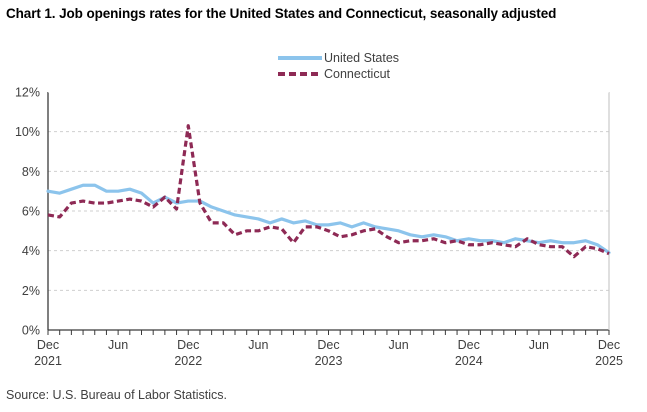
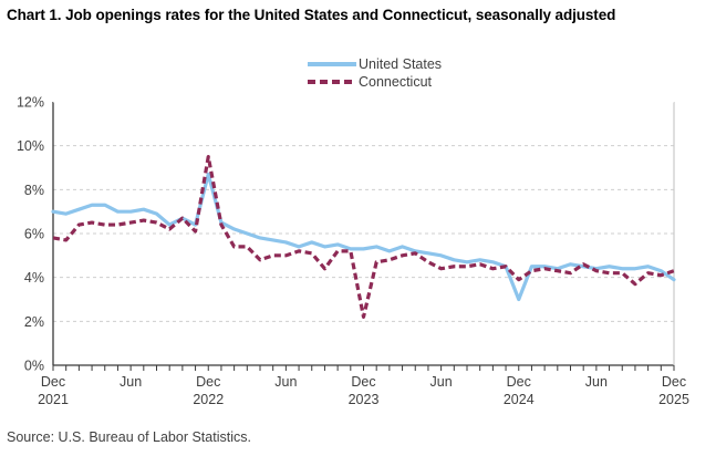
United States/Dec 2022: 6.5% -> 8.7%
Connecticut/Dec 2022: 10.3% -> 9.5%
Connecticut/Dec 2023: 5.0% -> 2.2%
United States/Dec 2024: 4.6% -> 3.0%
Connecticut/Dec 2024: 4.3% -> 3.9%
Connecticut/Dec 2025: 3.9% -> 4.3%
